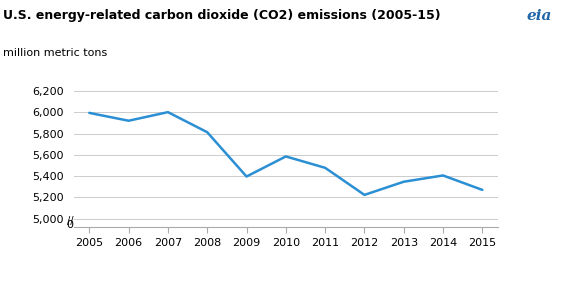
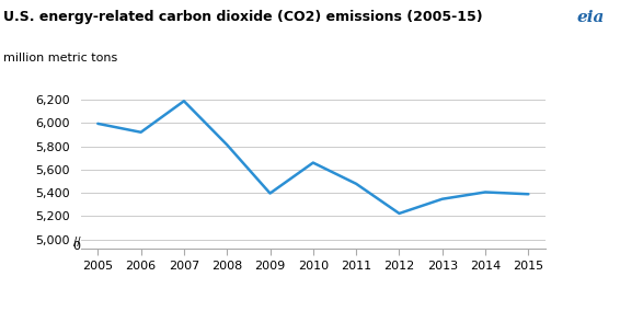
2007: 6,000 -> 6,190
2010: 5,590 -> 5,660
2015: 5,270 -> 5,390
